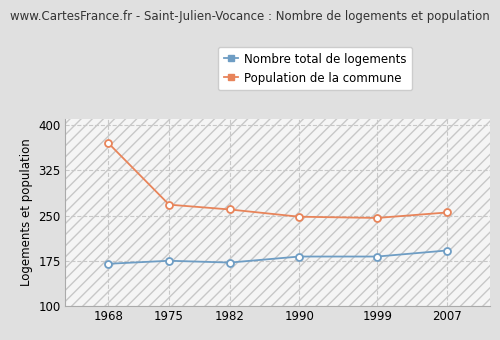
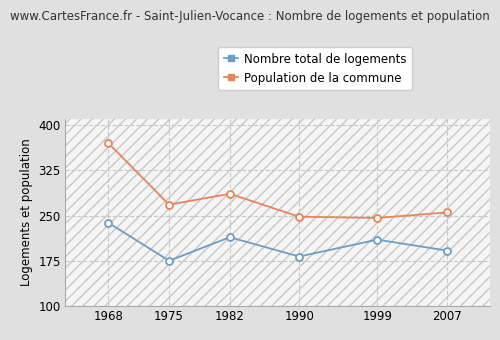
Nombre total de logements/1968: 170 -> 238
Nombre total de logements/1982: 172 -> 214
Population de la commune/1982: 260 -> 286
Nombre total de logements/1999: 182 -> 210
